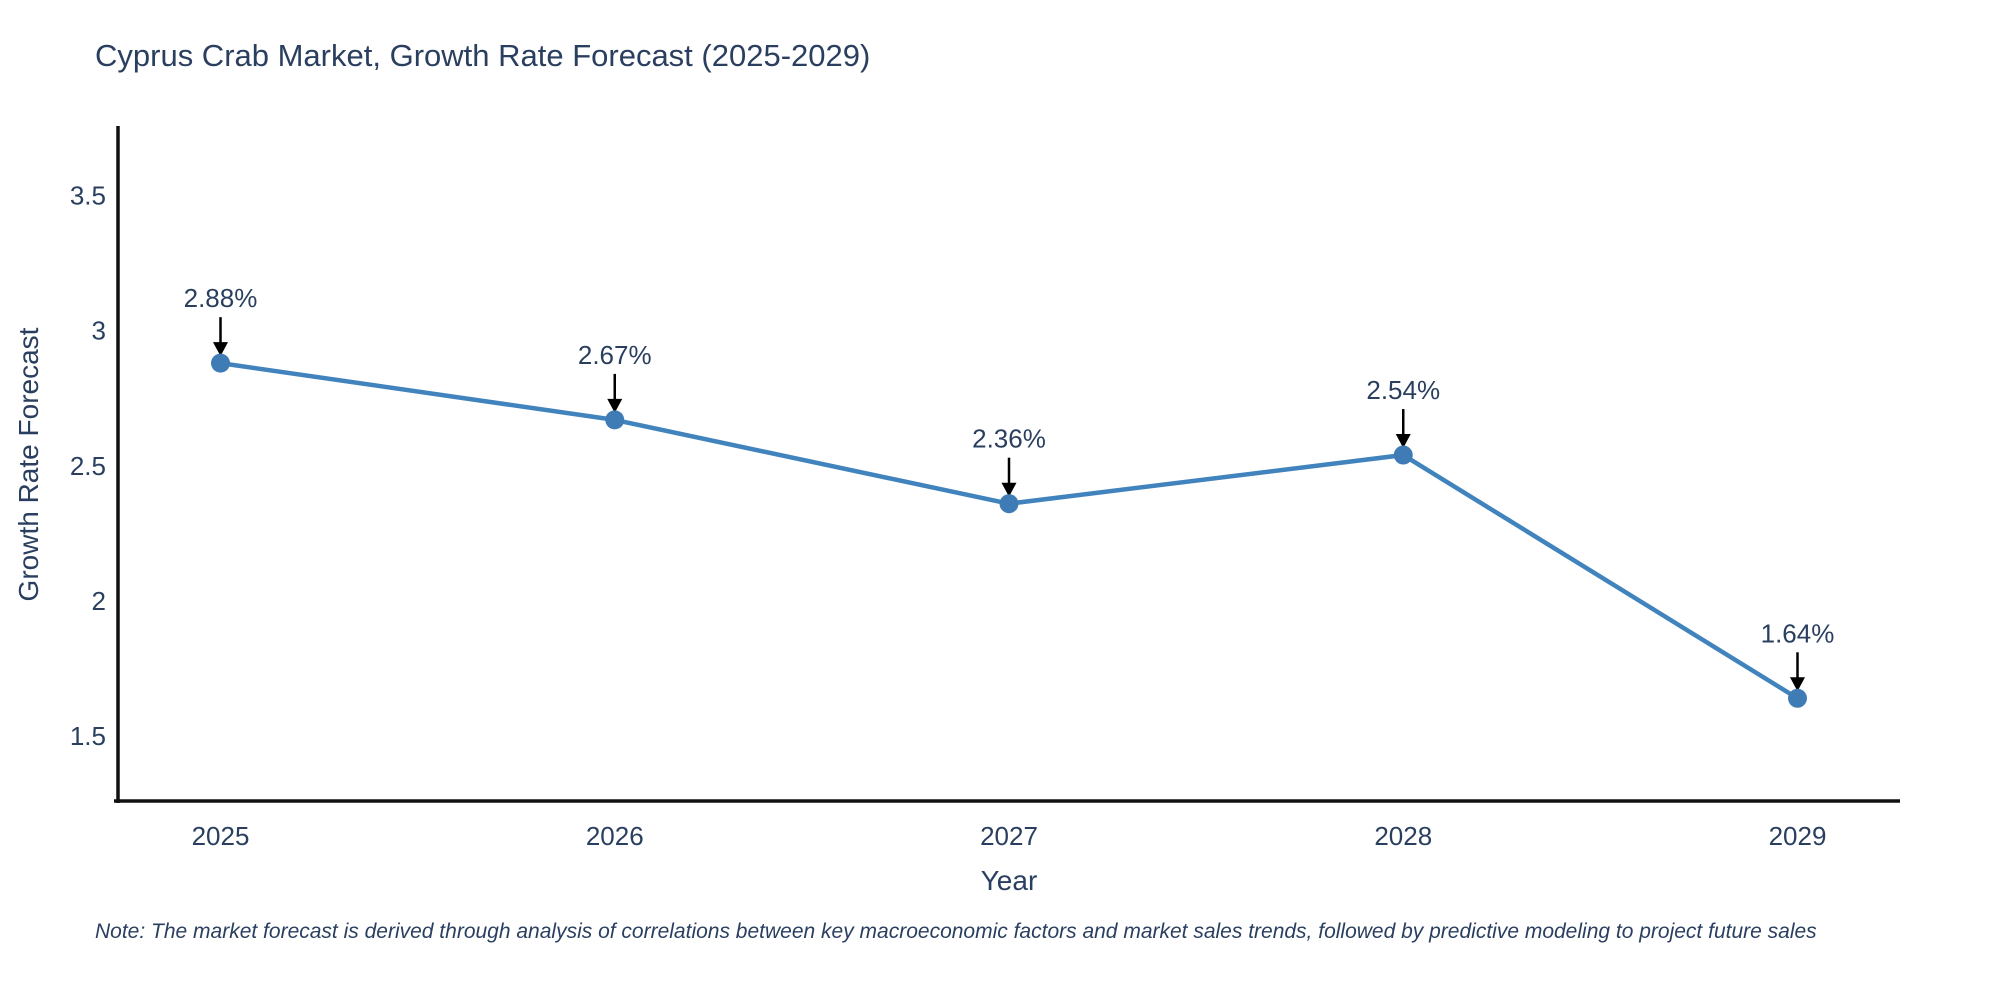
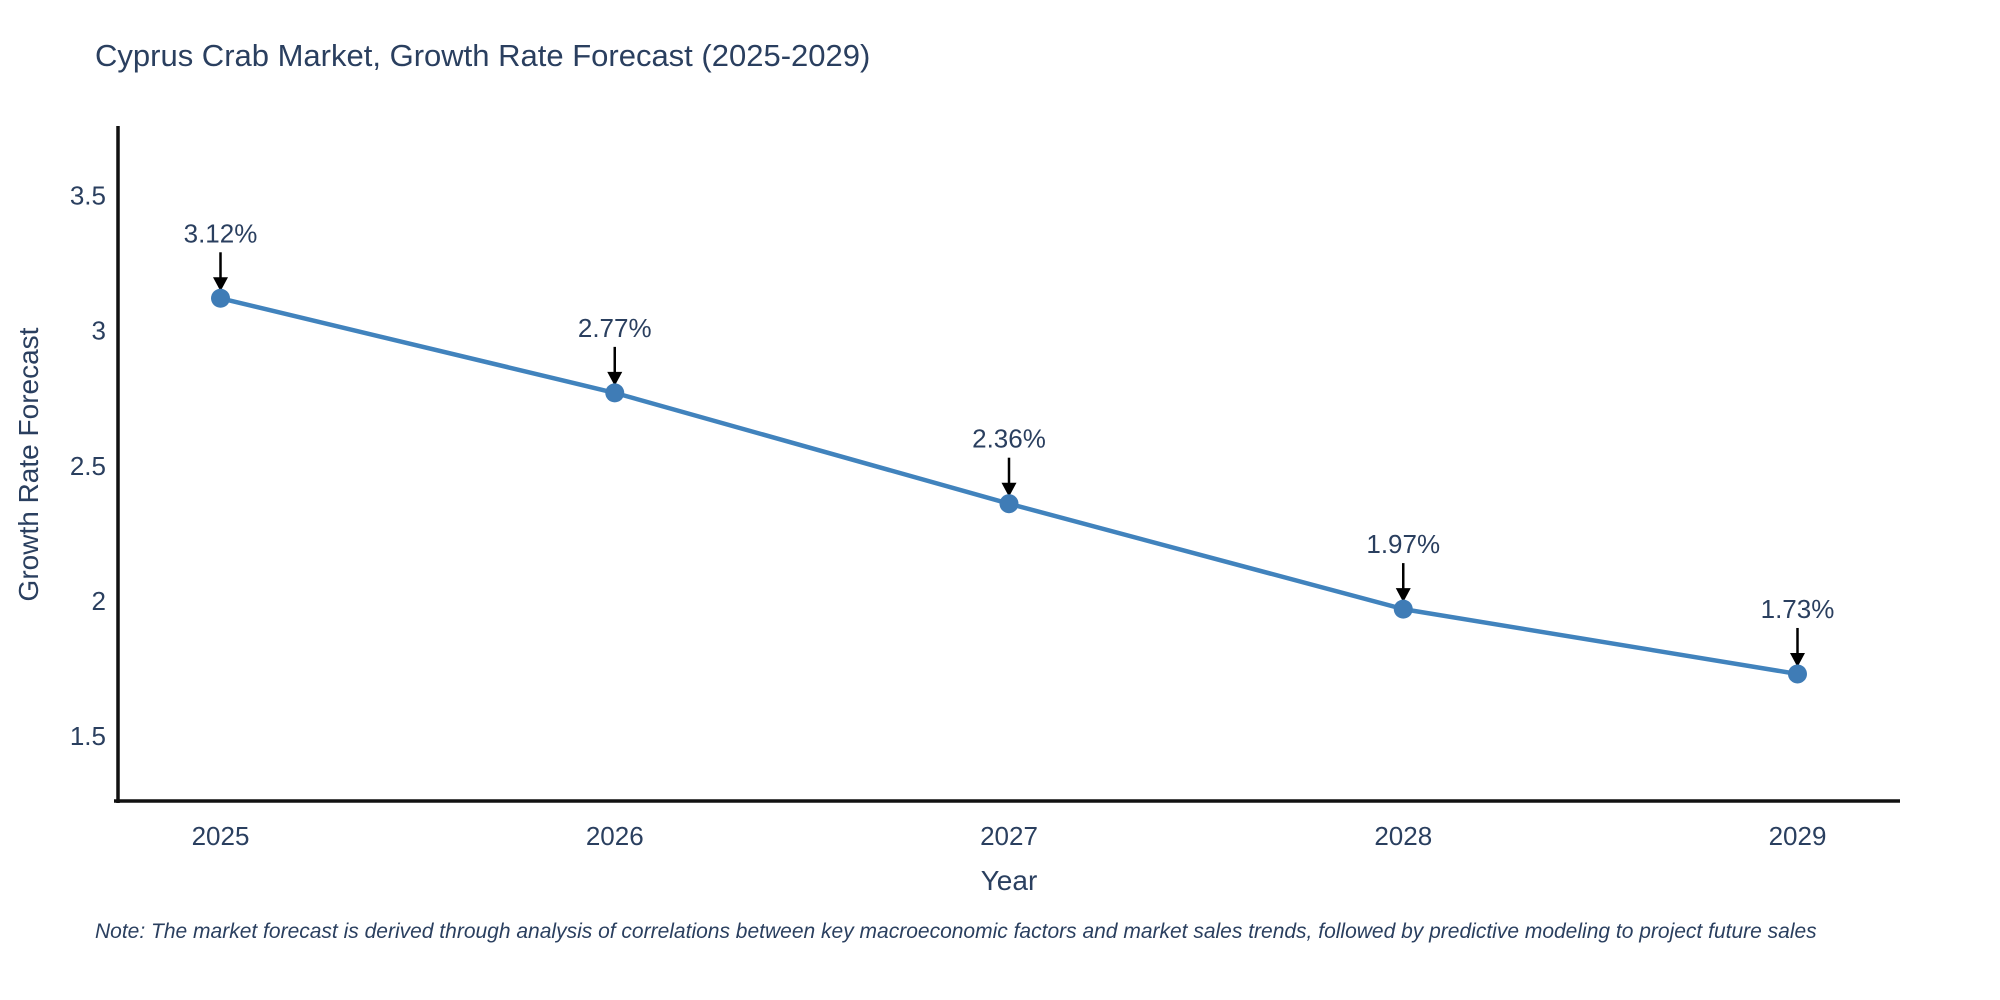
2025: 2.88% -> 3.12%
2026: 2.67% -> 2.77%
2028: 2.54% -> 1.97%
2029: 1.64% -> 1.73%
